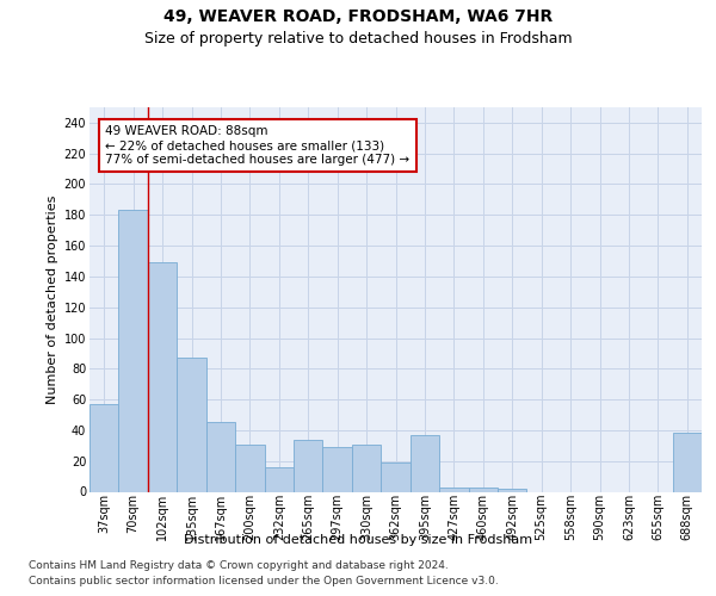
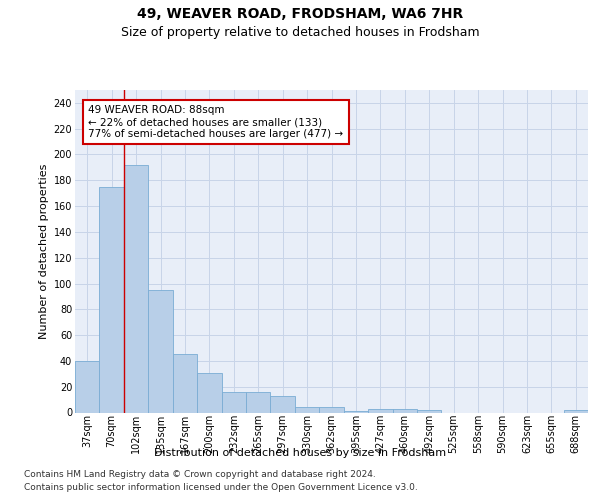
37sqm: 57 -> 40
70sqm: 183 -> 175
102sqm: 149 -> 192
135sqm: 87 -> 95
265sqm: 34 -> 16
297sqm: 29 -> 13
330sqm: 31 -> 4
362sqm: 19 -> 4
395sqm: 37 -> 1
688sqm: 38 -> 2
